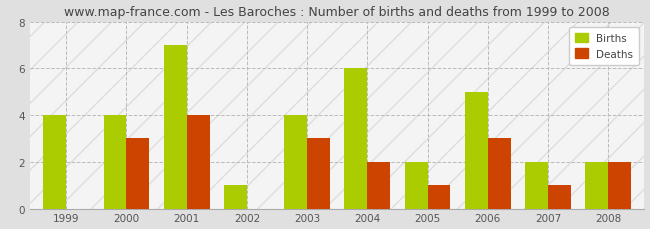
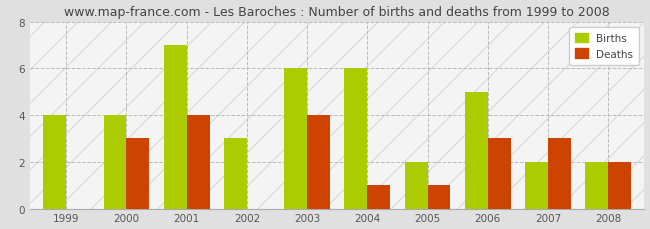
Births/2002: 1 -> 3
Births/2003: 4 -> 6
Deaths/2003: 3 -> 4
Deaths/2004: 2 -> 1
Deaths/2007: 1 -> 3
